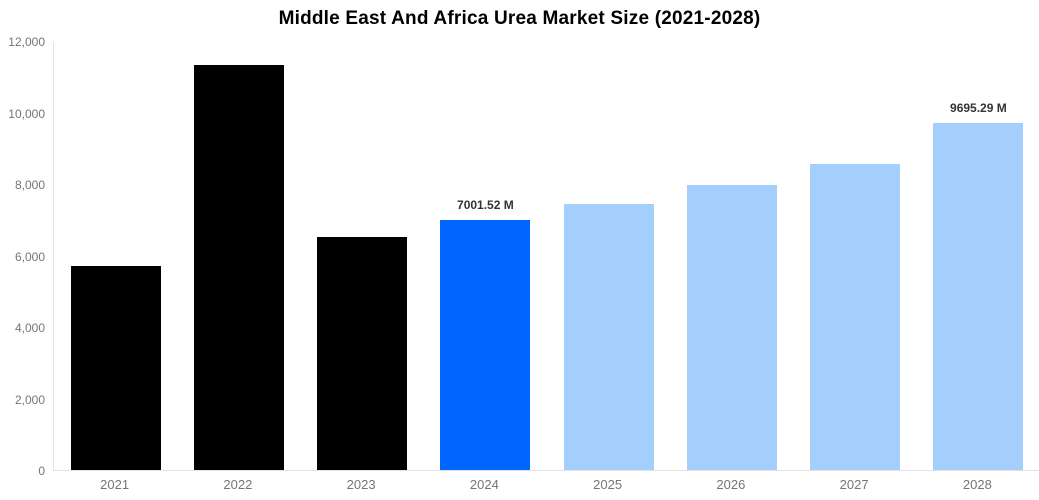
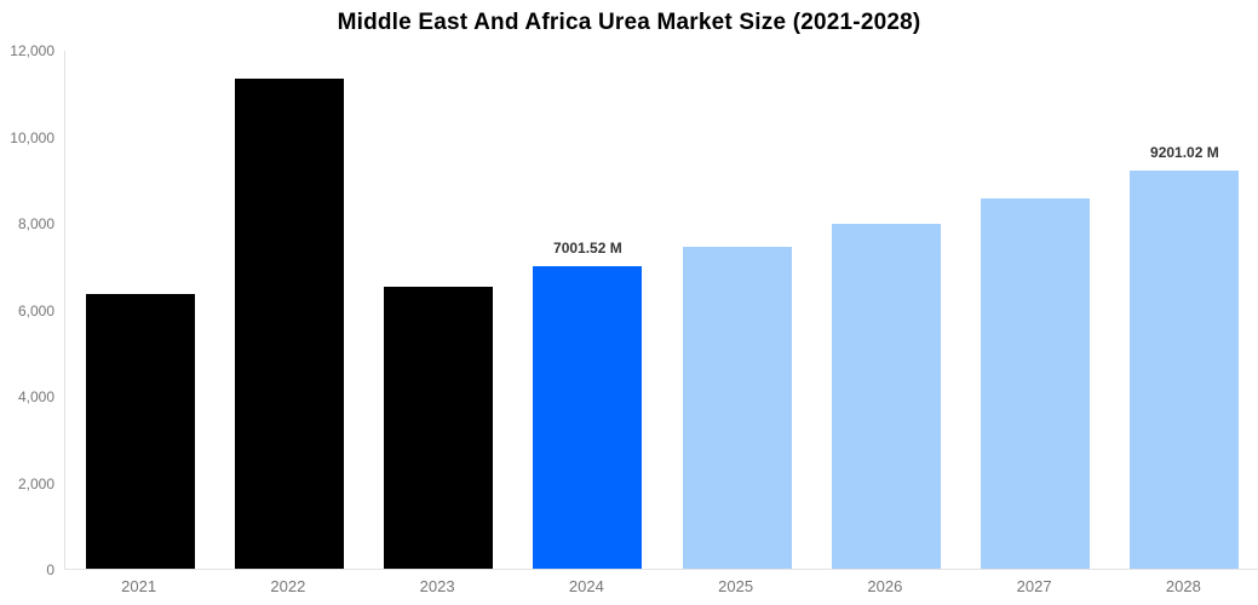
2021: 5700 -> 6400
2028: 9695.29 -> 9201.02
